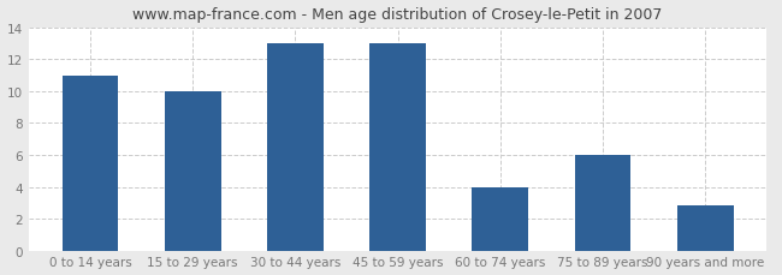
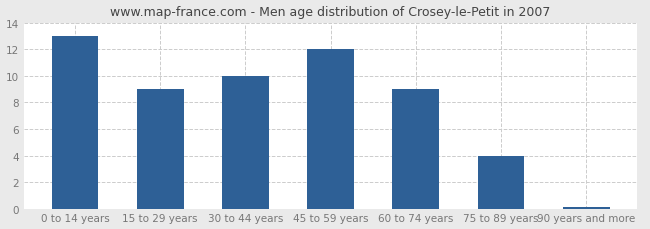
0 to 14 years: 11.0 -> 13.0
15 to 29 years: 10.0 -> 9.0
30 to 44 years: 13.0 -> 10.0
45 to 59 years: 13.0 -> 12.0
60 to 74 years: 4.0 -> 9.0
75 to 89 years: 6.0 -> 4.0
90 years and more: 2.8 -> 0.1
